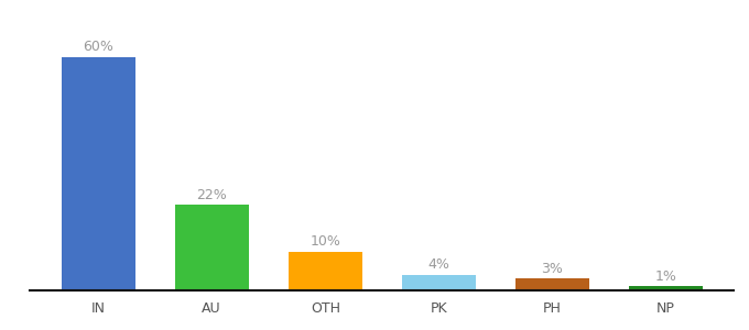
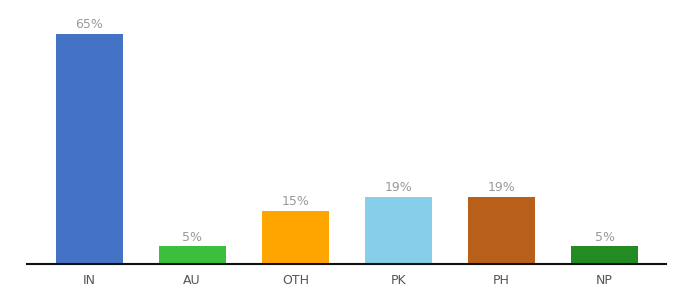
IN: 60% -> 65%
AU: 22% -> 5%
OTH: 10% -> 15%
PK: 4% -> 19%
PH: 3% -> 19%
NP: 1% -> 5%
